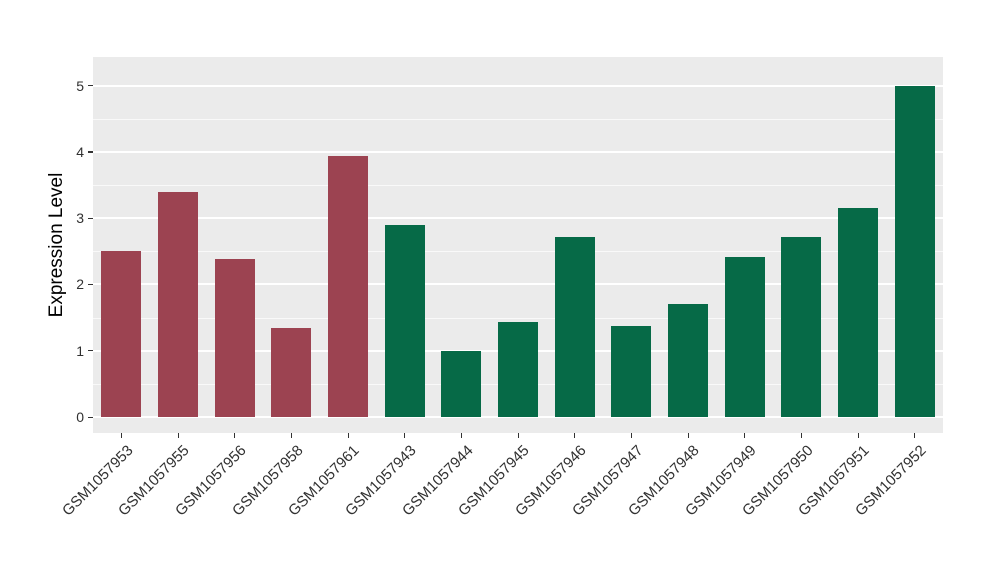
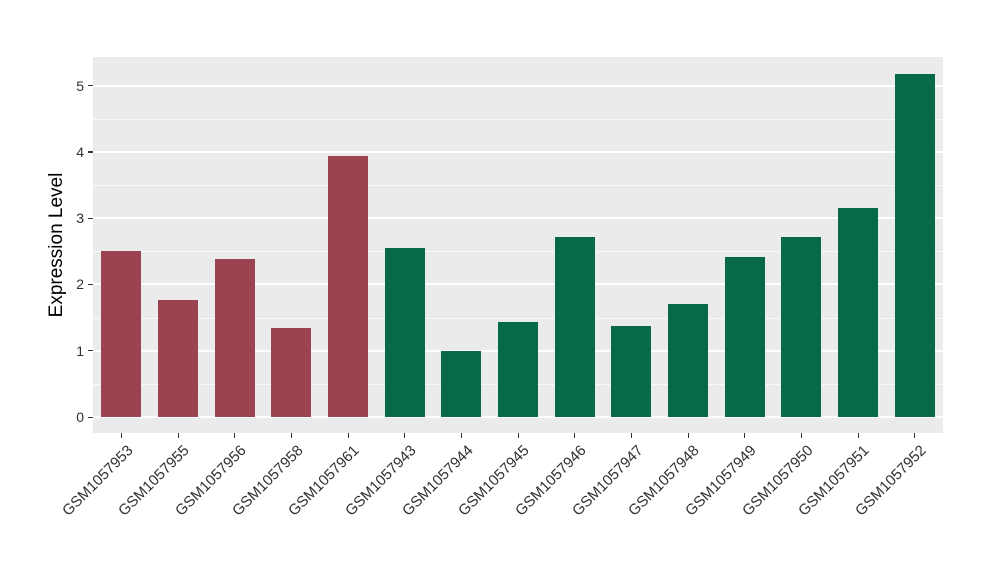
GSM1057955: 3.4 -> 1.8
GSM1057943: 2.9 -> 2.5
GSM1057952: 5.0 -> 5.2
